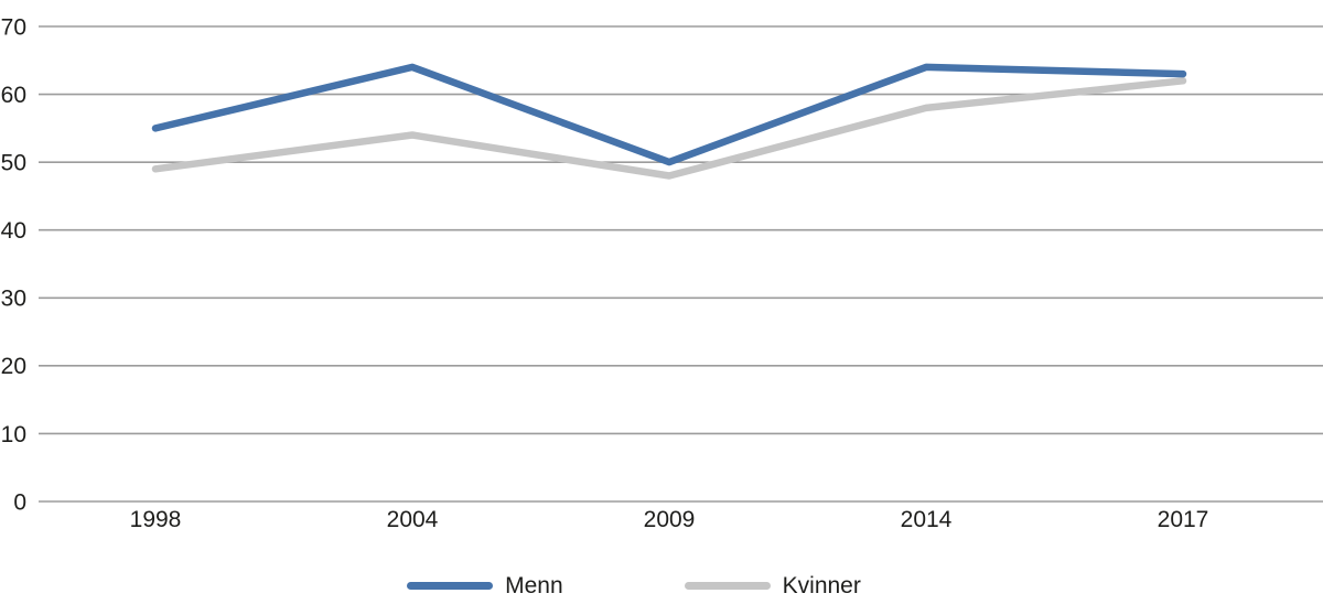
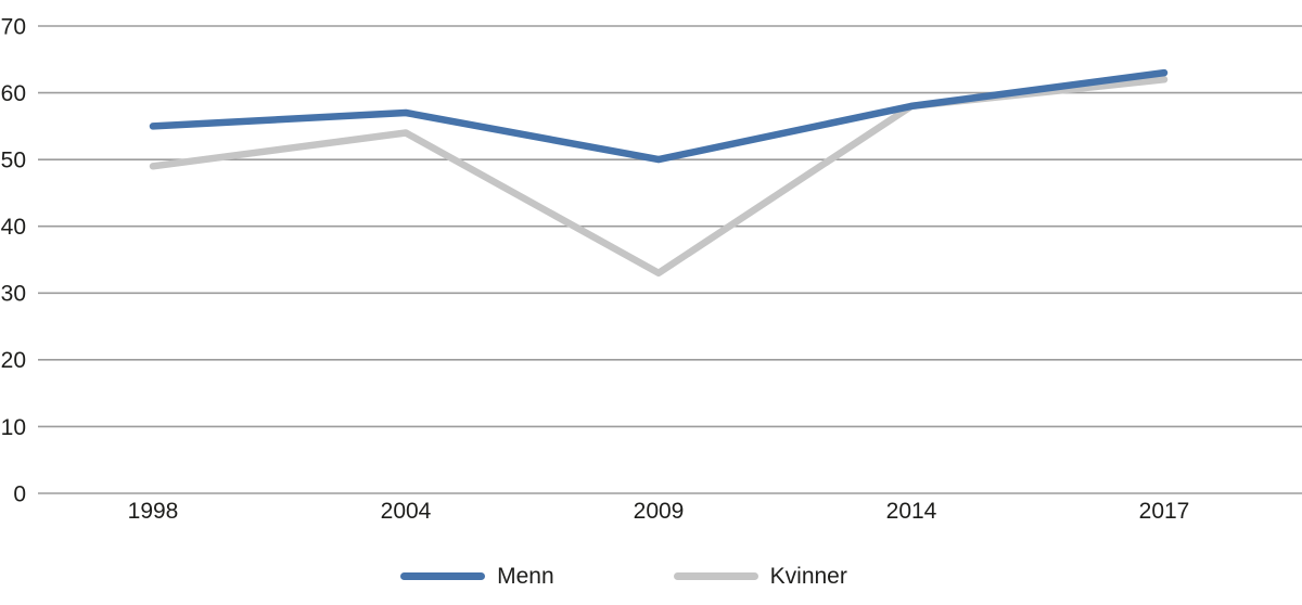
Menn/2004: 64 -> 57
Kvinner/2009: 48 -> 33
Menn/2014: 64 -> 58
